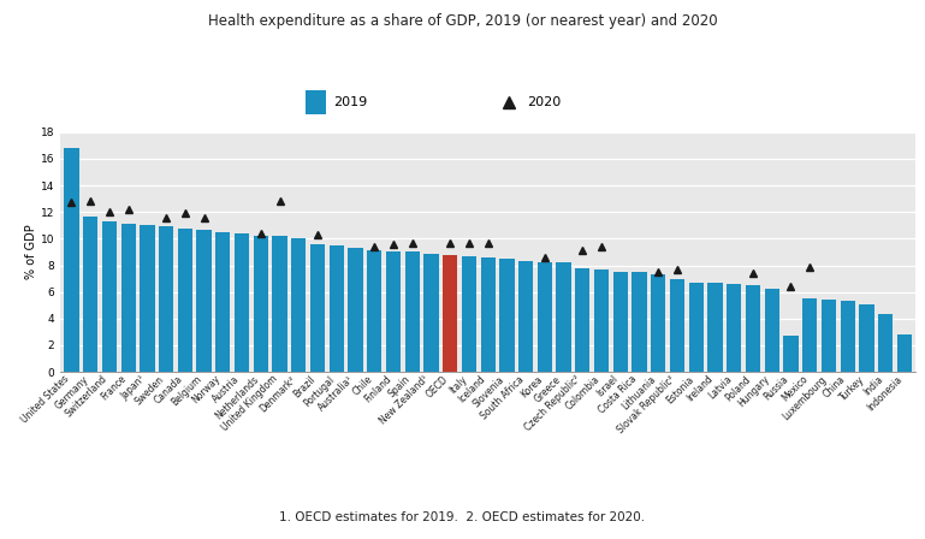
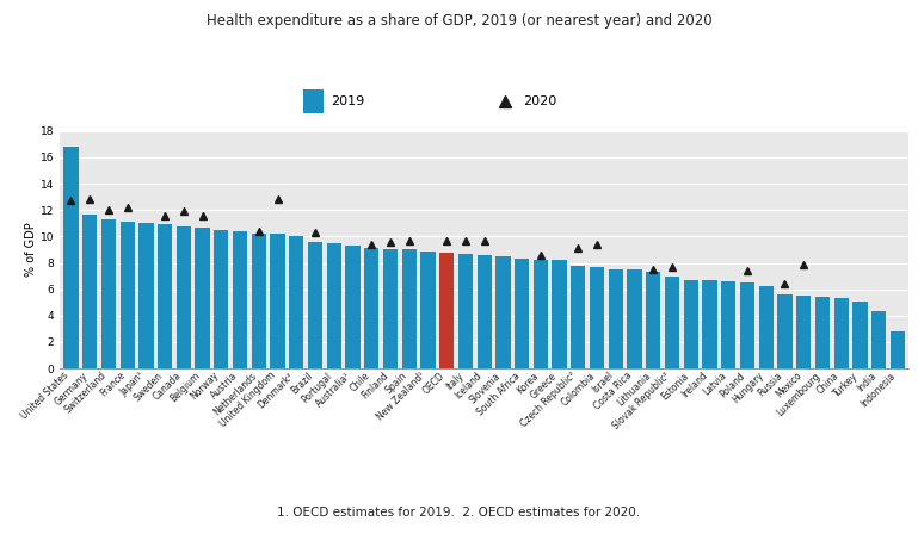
Russia: 2.7 -> 5.6
